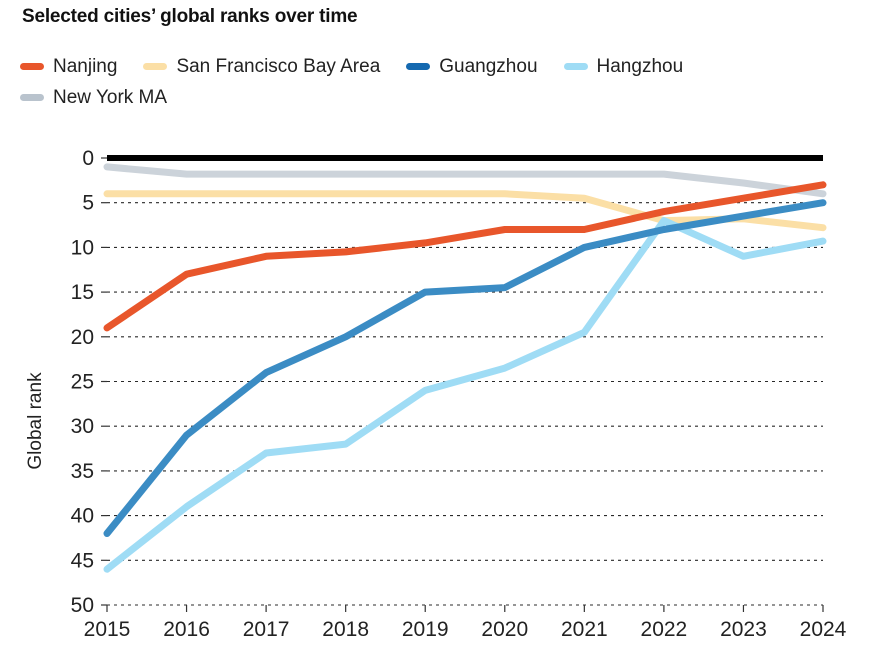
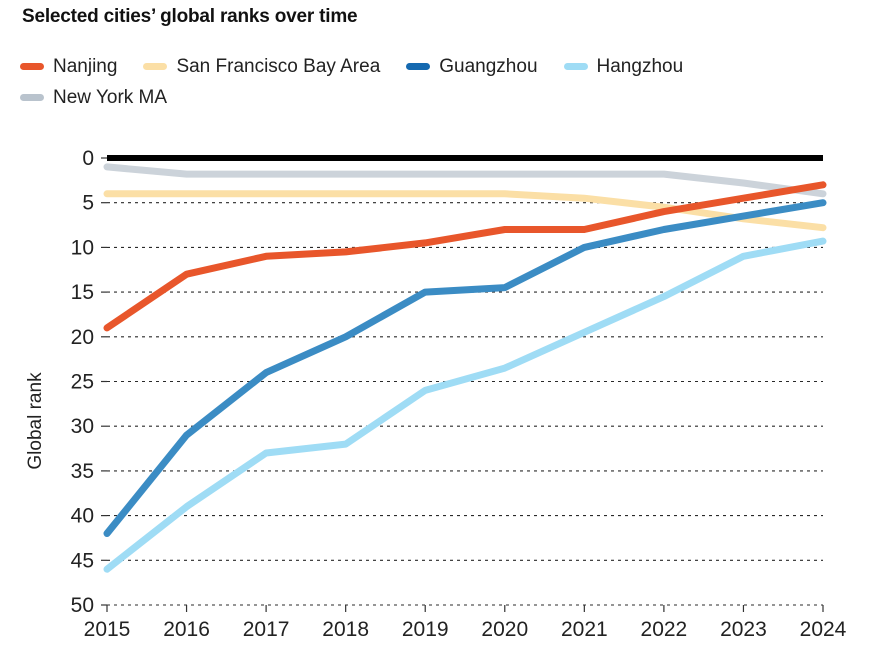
San Francisco Bay Area/2022: 7 -> 6
Hangzhou/2022: 7 -> 16
